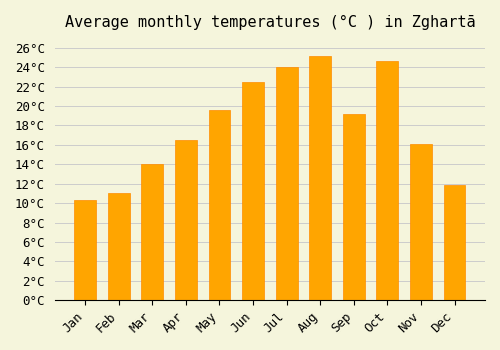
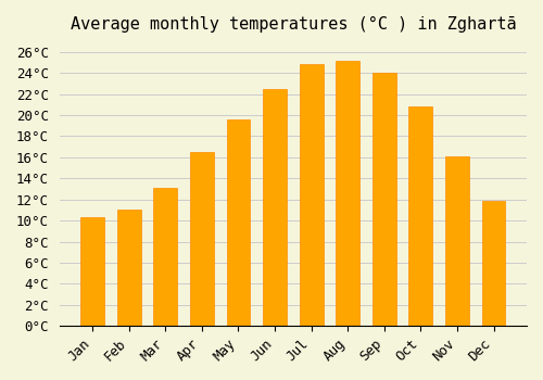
Mar: 14.0°C -> 13.1°C
Jul: 24.0°C -> 24.9°C
Sep: 19.2°C -> 24.0°C
Oct: 24.6°C -> 20.8°C
